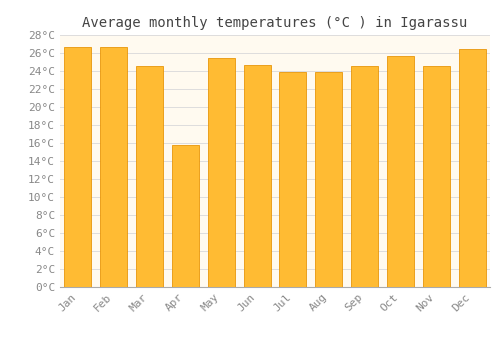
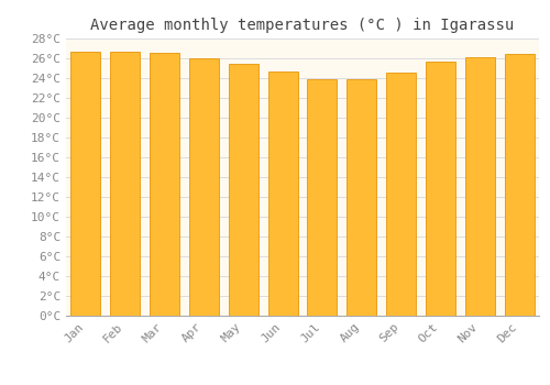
Mar: 24.6°C -> 26.6°C
Apr: 15.8°C -> 26.0°C
Nov: 24.6°C -> 26.1°C
